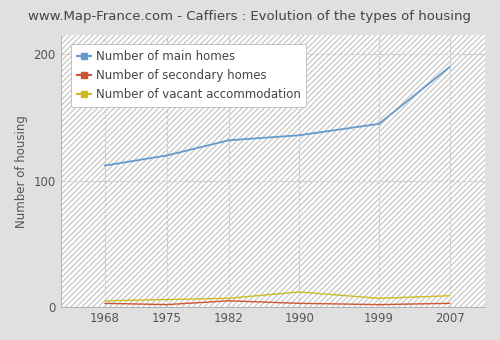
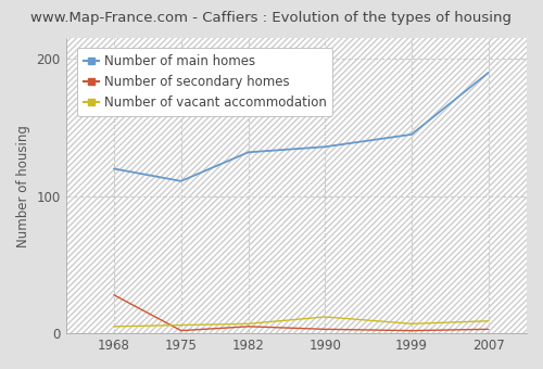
Number of main homes/1968: 112 -> 120
Number of secondary homes/1968: 3 -> 28
Number of main homes/1975: 120 -> 111
